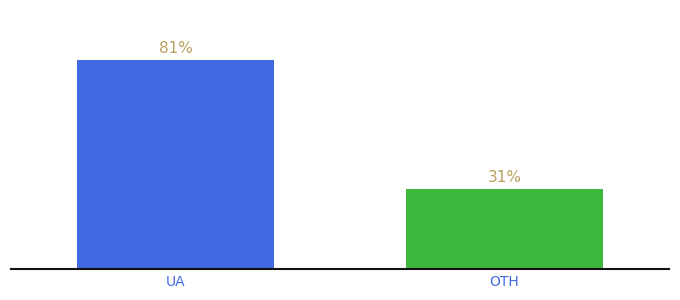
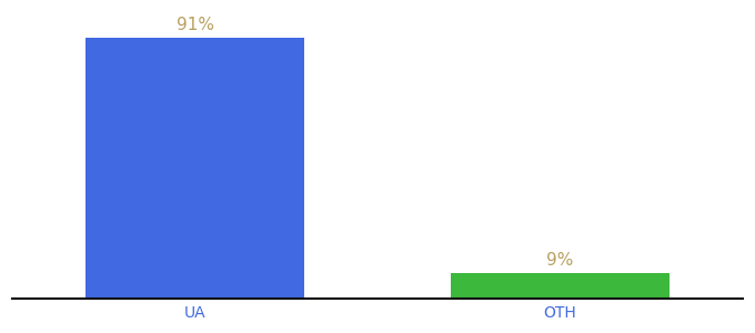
UA: 81% -> 91%
OTH: 31% -> 9%
